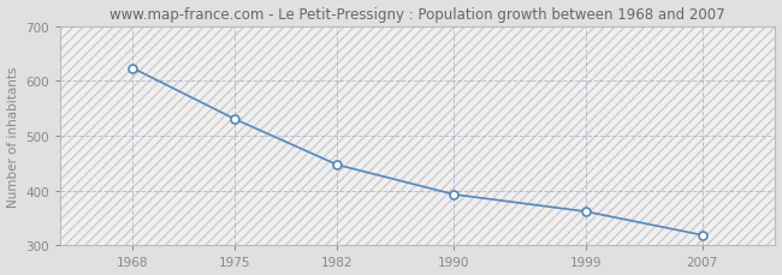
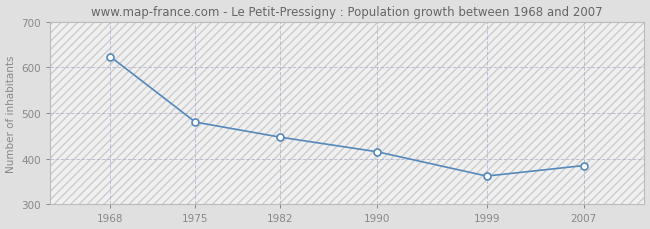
1975: 530 -> 480
1990: 393 -> 415
2007: 319 -> 385
